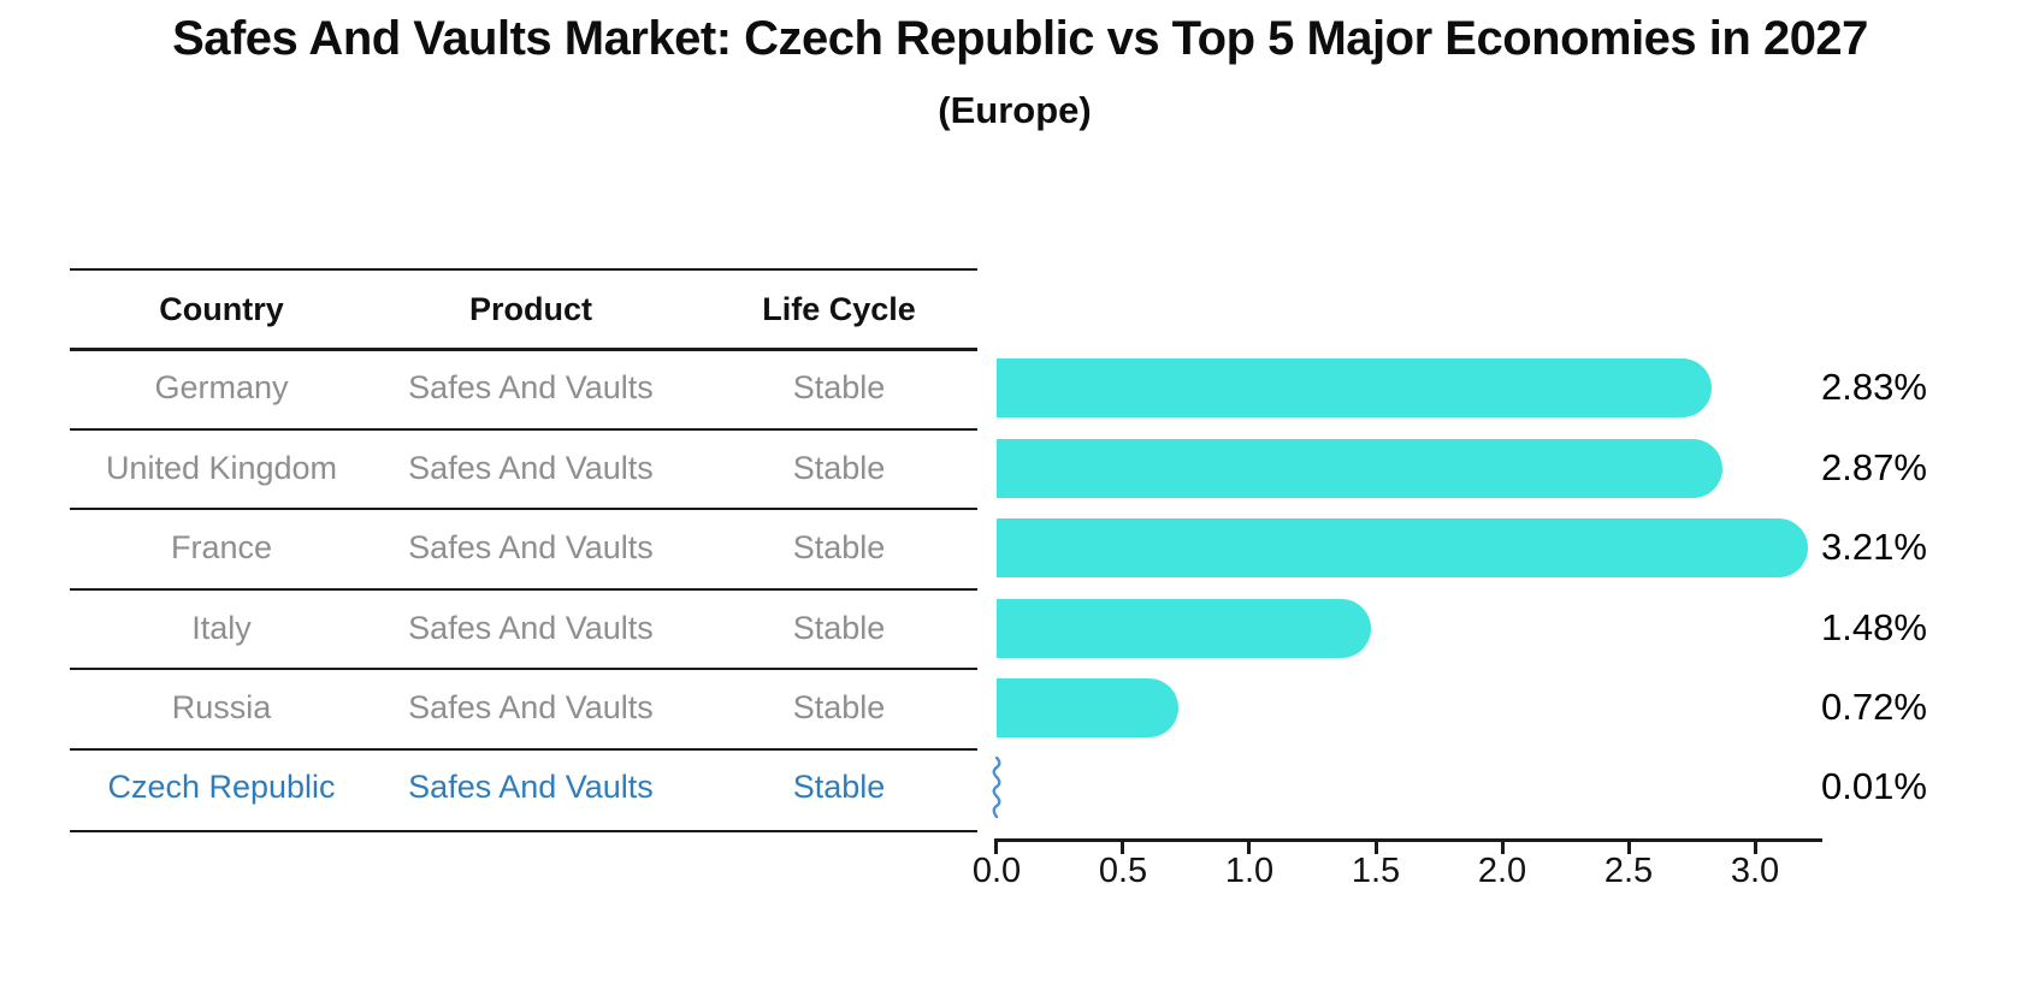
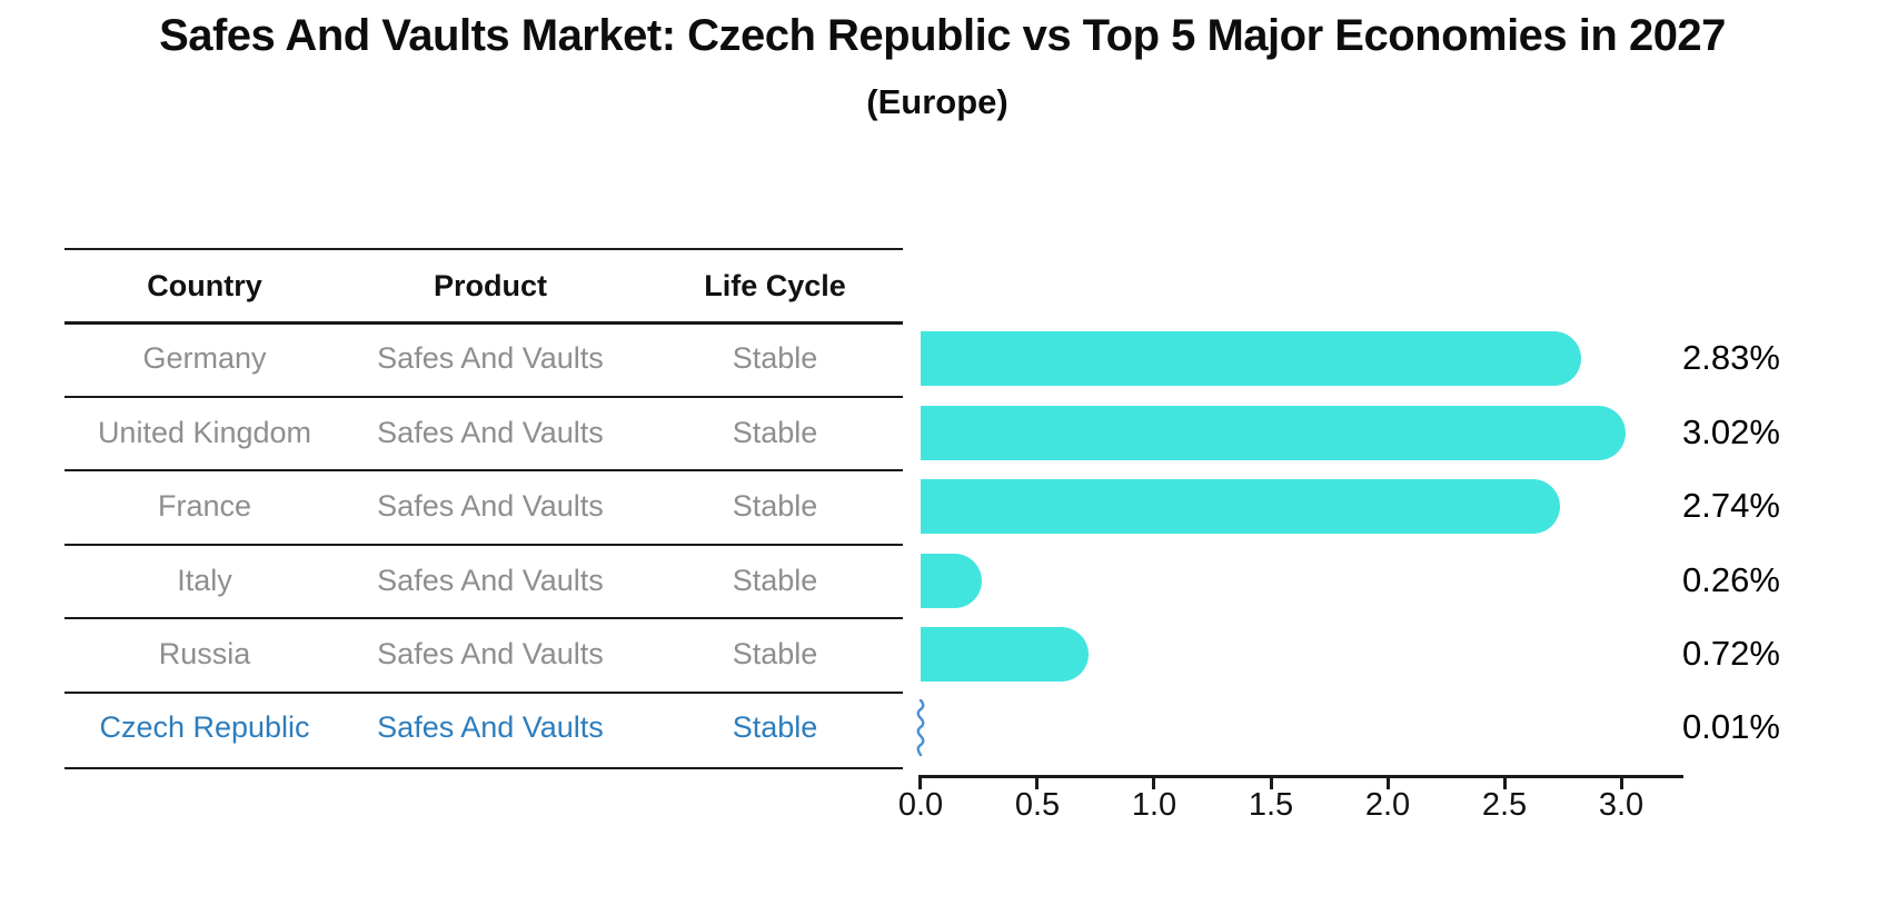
United Kingdom: 2.87% -> 3.02%
France: 3.21% -> 2.74%
Italy: 1.48% -> 0.26%
